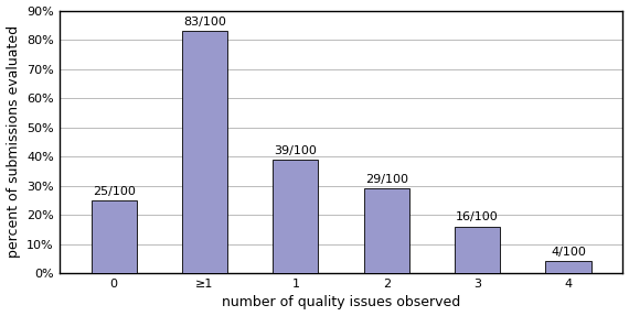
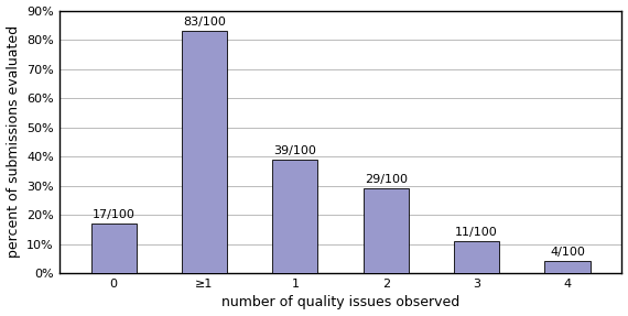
0: 25 -> 17
3: 16 -> 11
